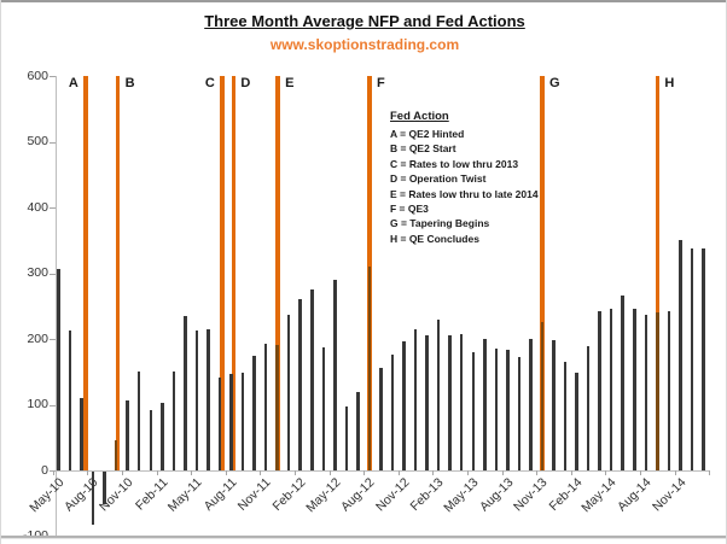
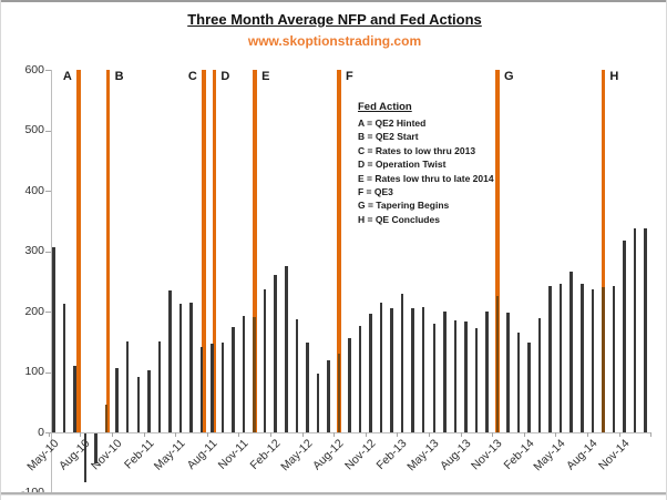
May-12: 290 -> 150
Aug-12: 310 -> 130
Nov-14: 350 -> 320
